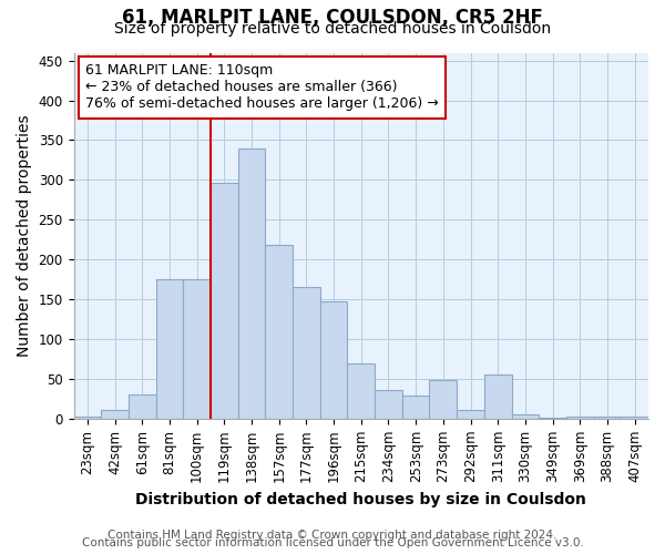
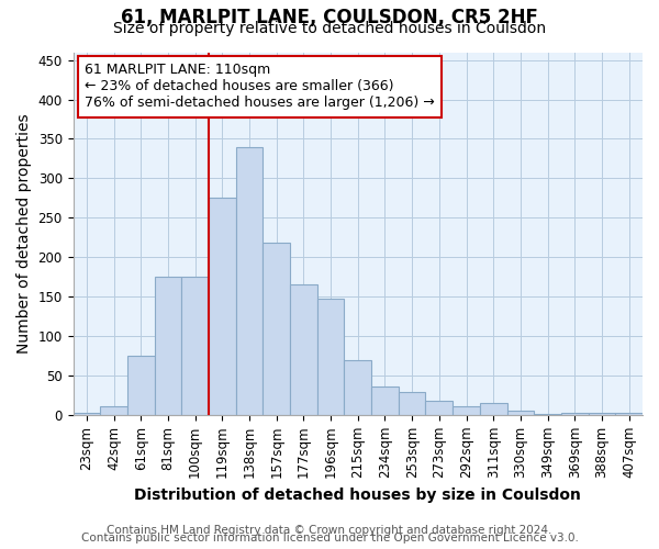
61sqm: 30 -> 75
119sqm: 296 -> 275
273sqm: 48 -> 18
311sqm: 56 -> 15
